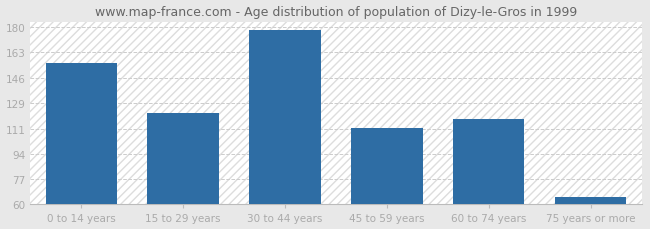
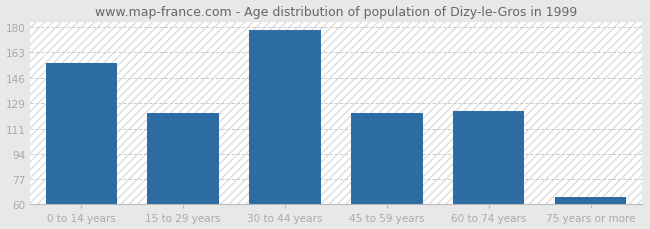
45 to 59 years: 112 -> 122
60 to 74 years: 118 -> 123
